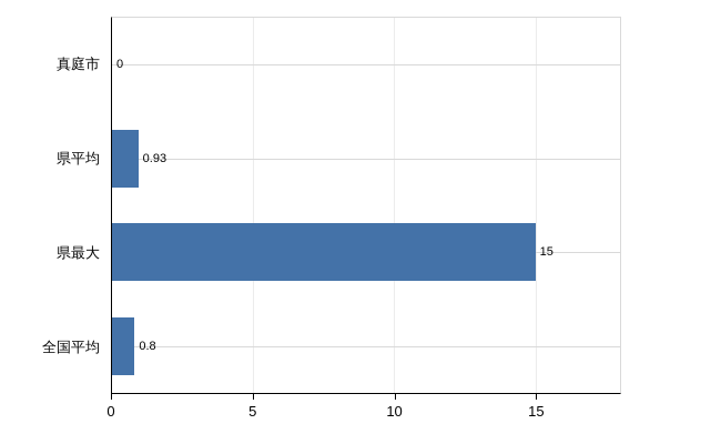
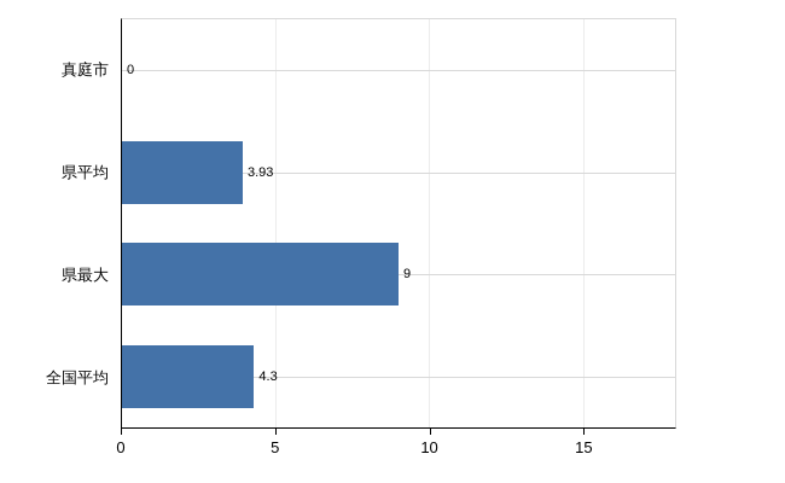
県平均: 0.93 -> 3.93
県最大: 15 -> 9
全国平均: 0.8 -> 4.3
